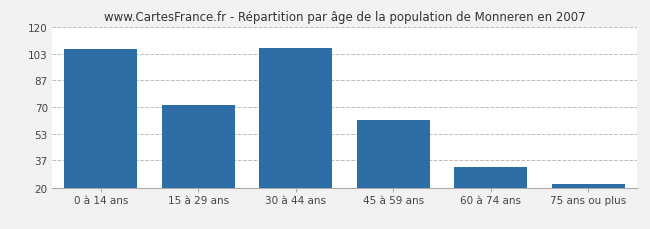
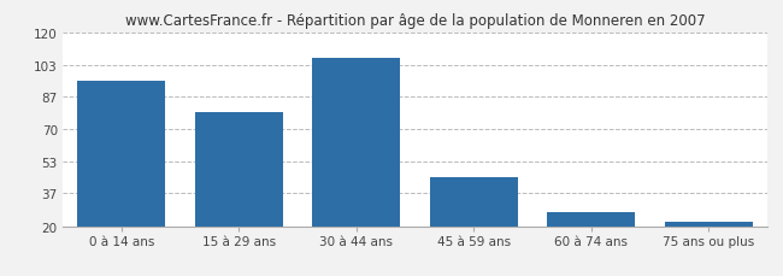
0 à 14 ans: 106 -> 95
15 à 29 ans: 71 -> 79
45 à 59 ans: 62 -> 45
60 à 74 ans: 33 -> 27
